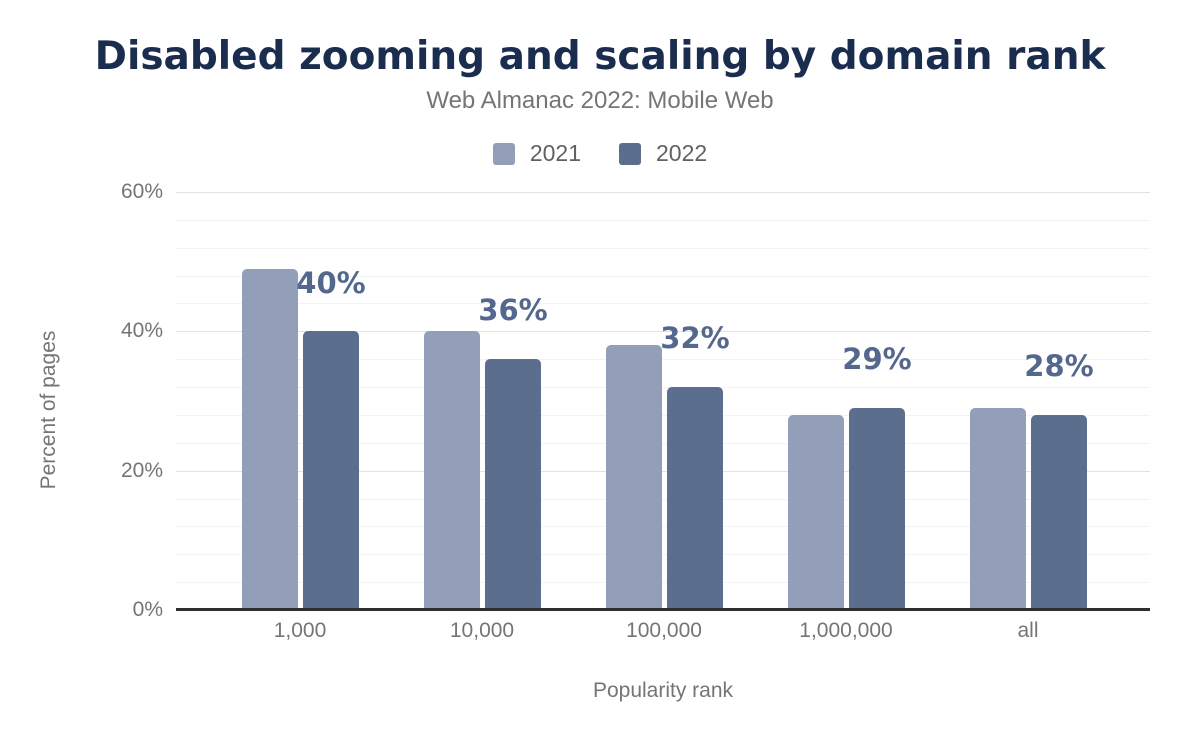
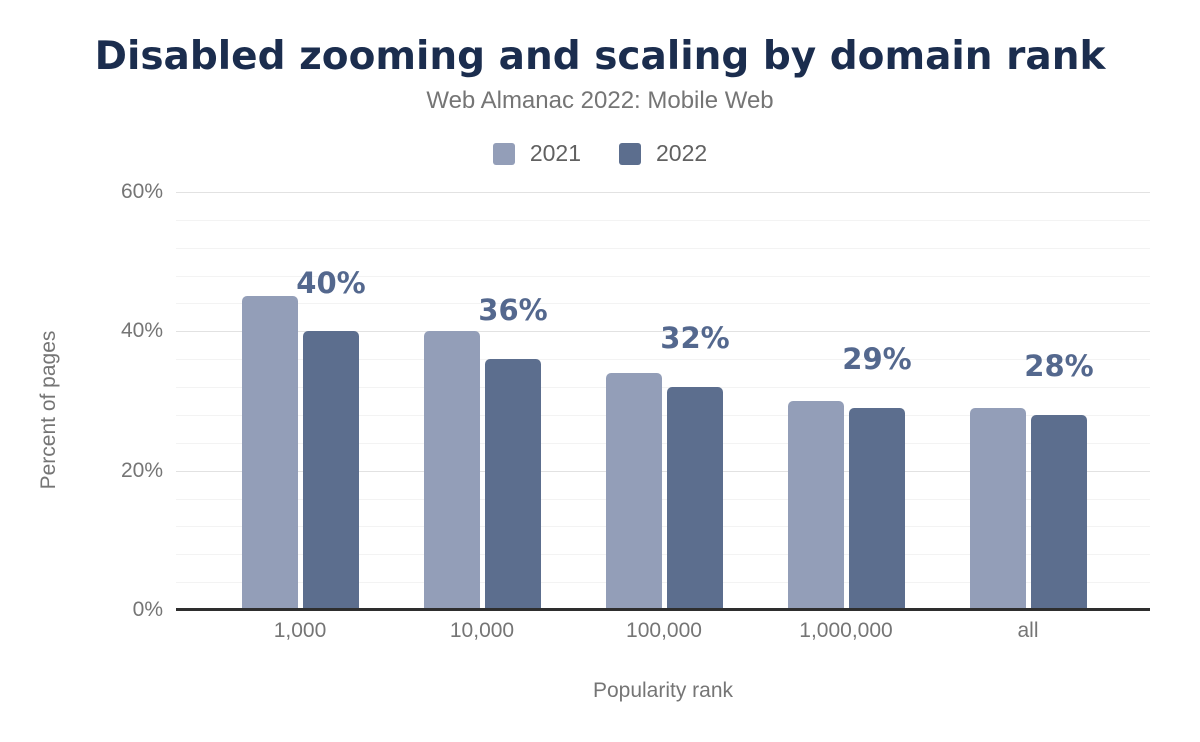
2021/1,000: 49% -> 45%
2021/100,000: 38% -> 34%
2021/1,000,000: 28% -> 30%
